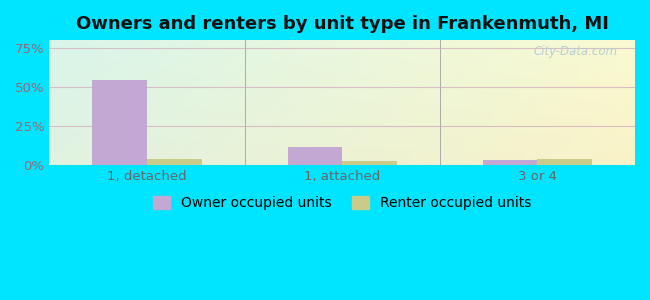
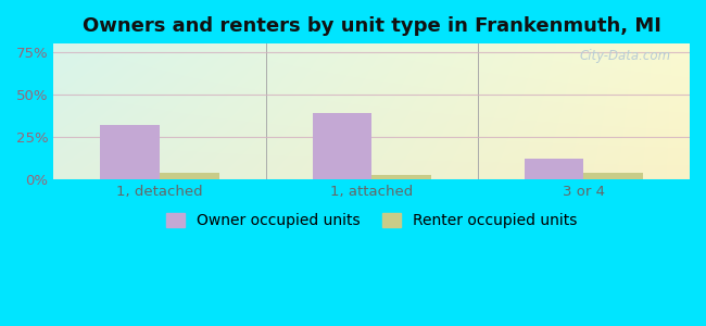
Owner occupied units/1, detached: 55% -> 32%
Owner occupied units/1, attached: 12% -> 39%
Owner occupied units/3 or 4: 3% -> 12%
